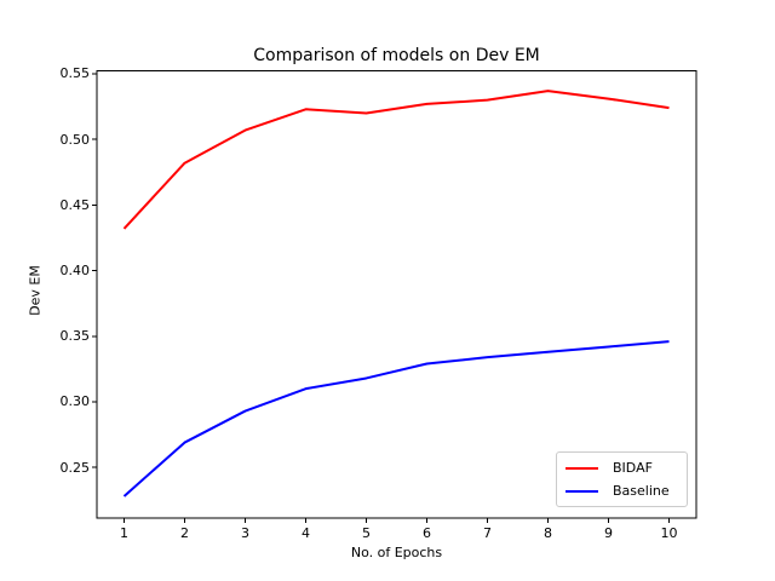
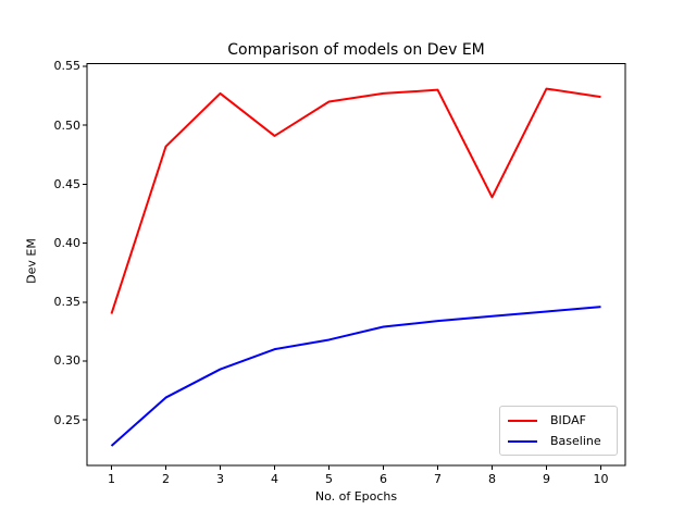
BIDAF/1: 0.432 -> 0.340
BIDAF/3: 0.507 -> 0.527
BIDAF/4: 0.523 -> 0.491
BIDAF/8: 0.537 -> 0.439
